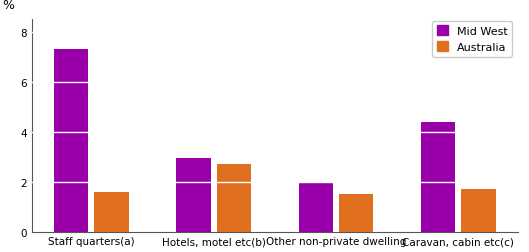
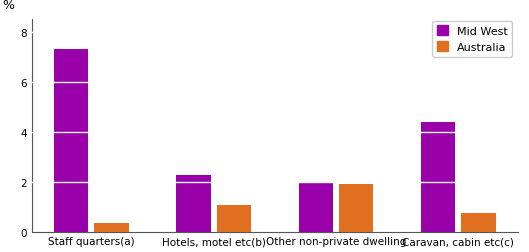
Australia/Staff quarters(a): 1.60 -> 0.35
Mid West/Hotels, motel etc(b): 2.95 -> 2.25
Australia/Hotels, motel etc(b): 2.70 -> 1.05
Australia/Other non-private dwelling: 1.50 -> 1.90
Australia/Caravan, cabin etc(c): 1.70 -> 0.75
